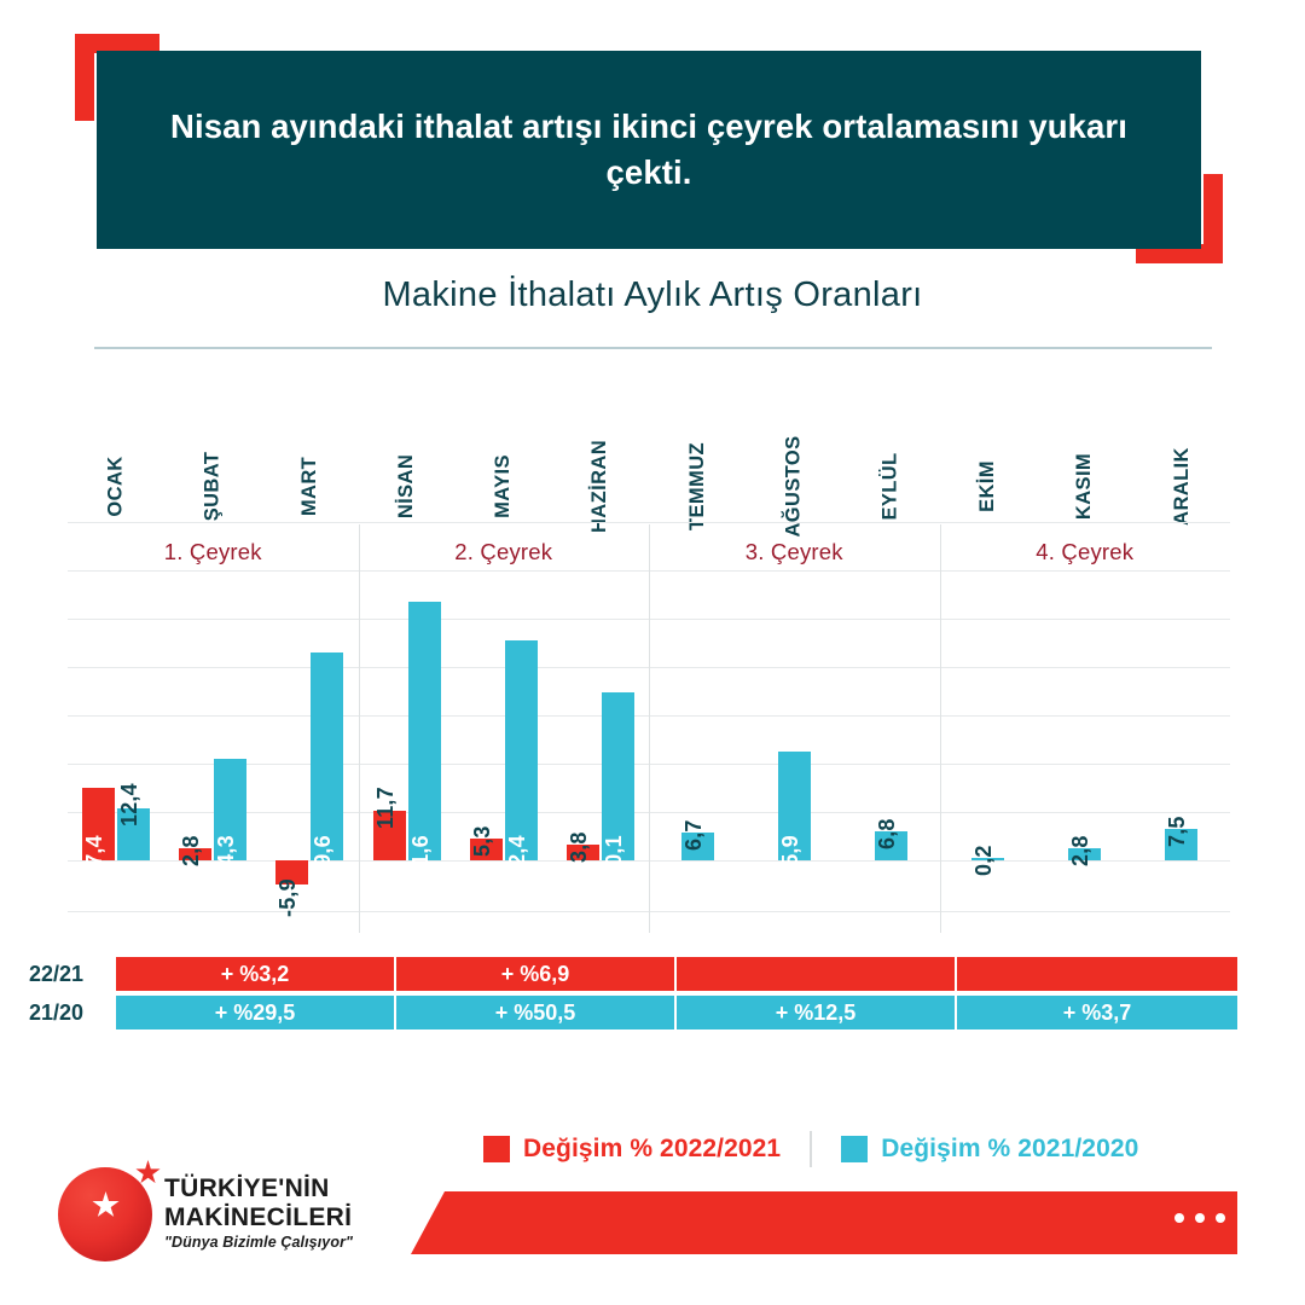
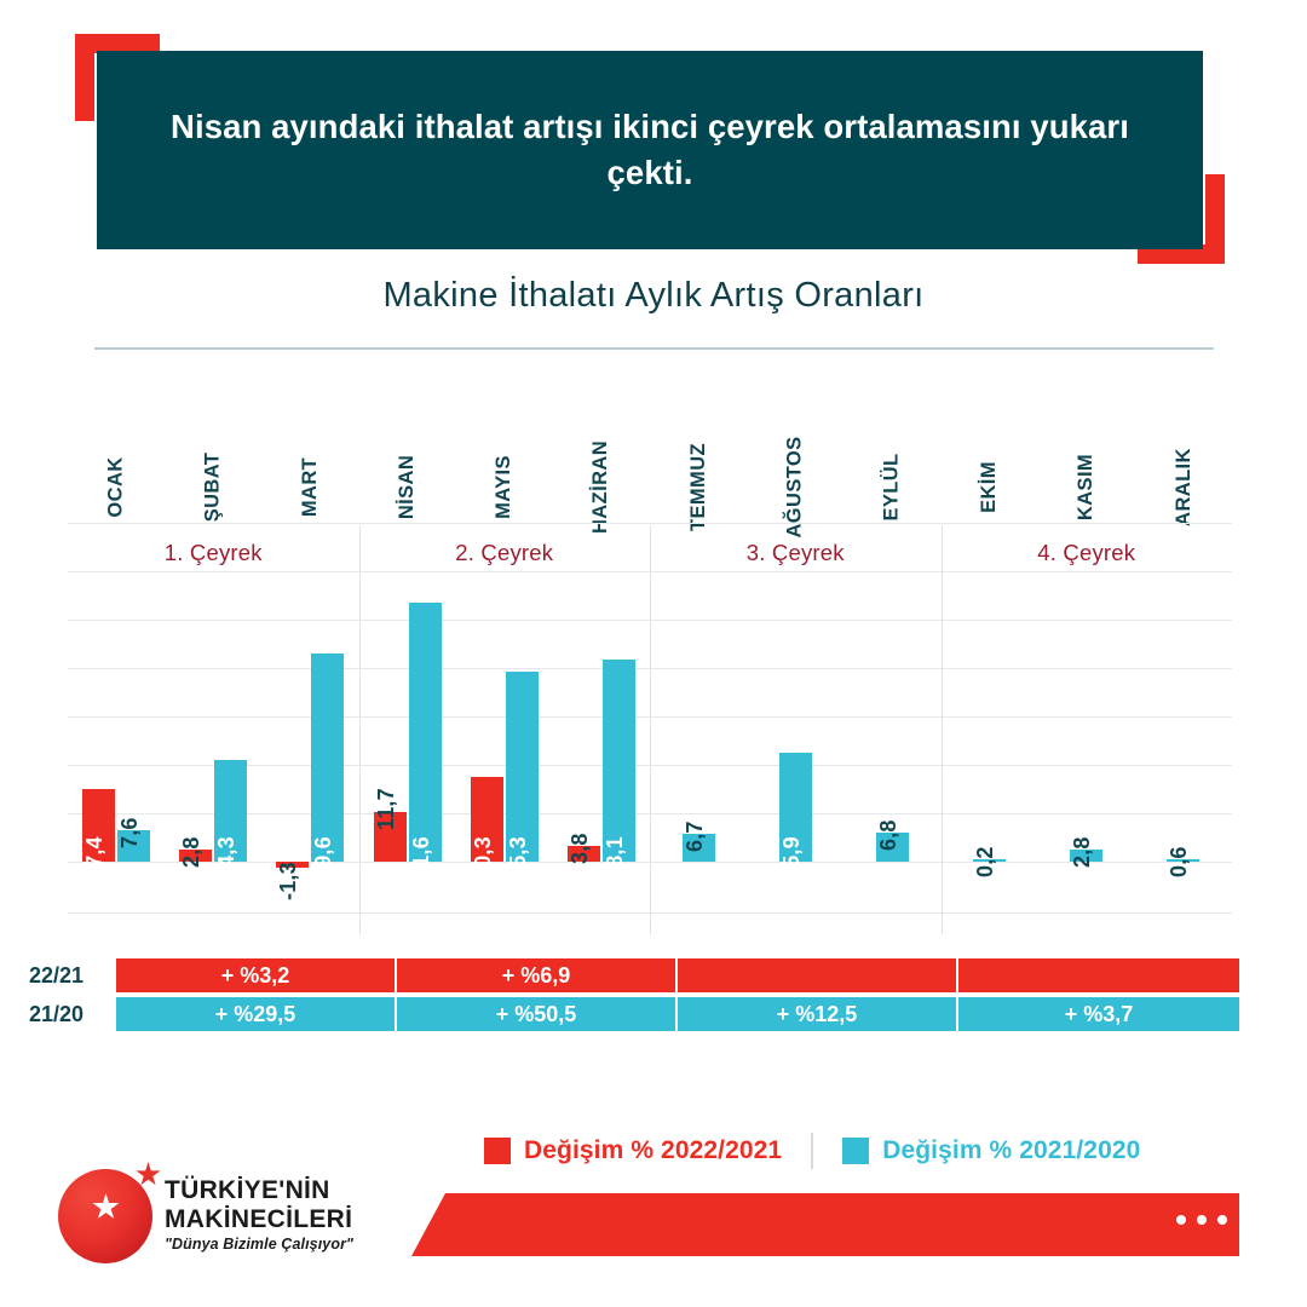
Değişim % 2021/2020/OCAK: 12,4 -> 7,6
Değişim % 2022/2021/MART: -5,9 -> -1,3
Değişim % 2022/2021/MAYIS: 5,3 -> 20,3
Değişim % 2021/2020/MAYIS: 52,4 -> 45,3
Değişim % 2021/2020/HAZİRAN: 40,1 -> 48,1
Değişim % 2021/2020/ARALIK: 7,5 -> 0,6
